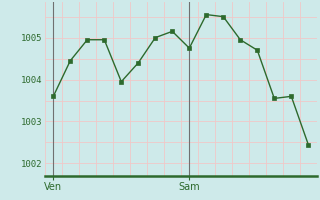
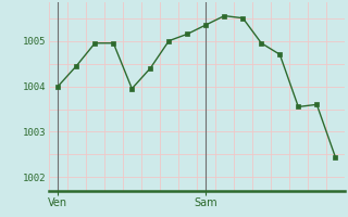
Ven: 1003.60 -> 1004.00
Sam: 1004.75 -> 1005.35
